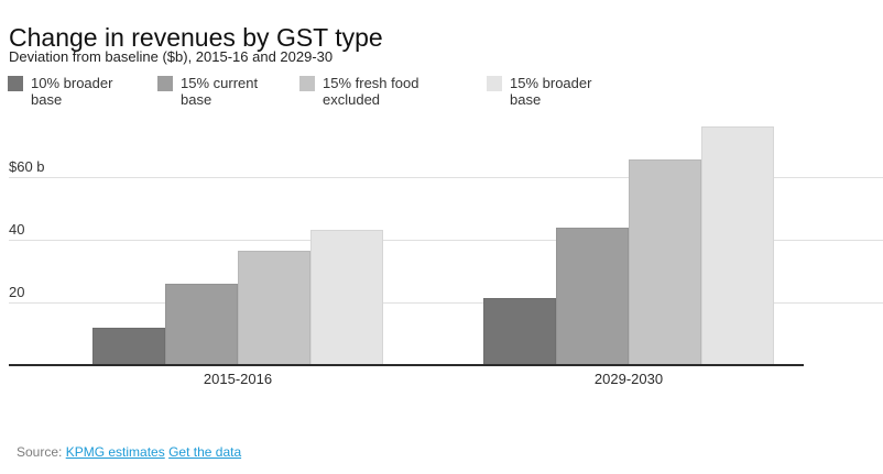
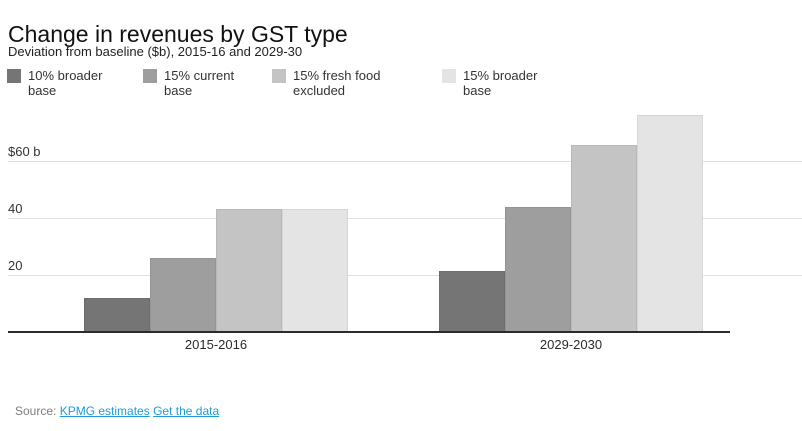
15% fresh food excluded/2015-2016: $36b -> $43b
